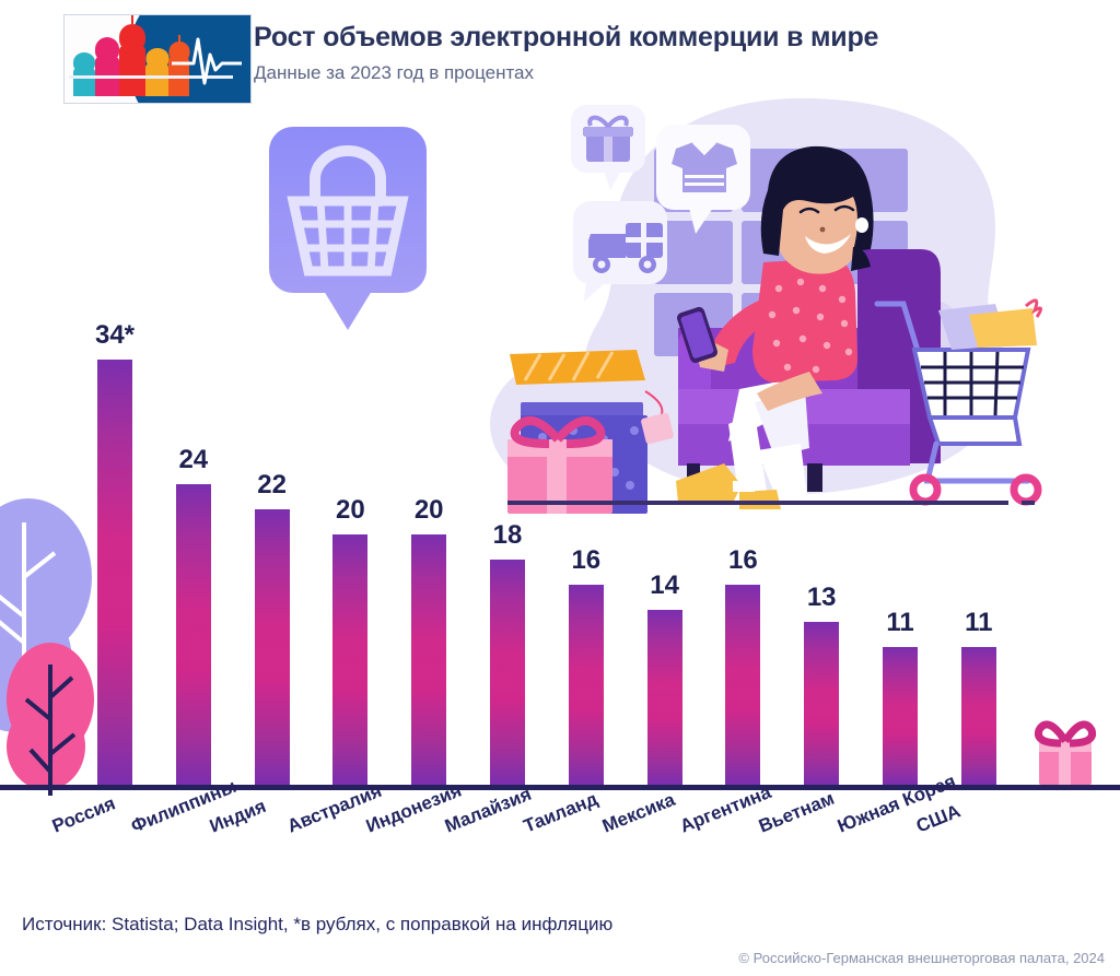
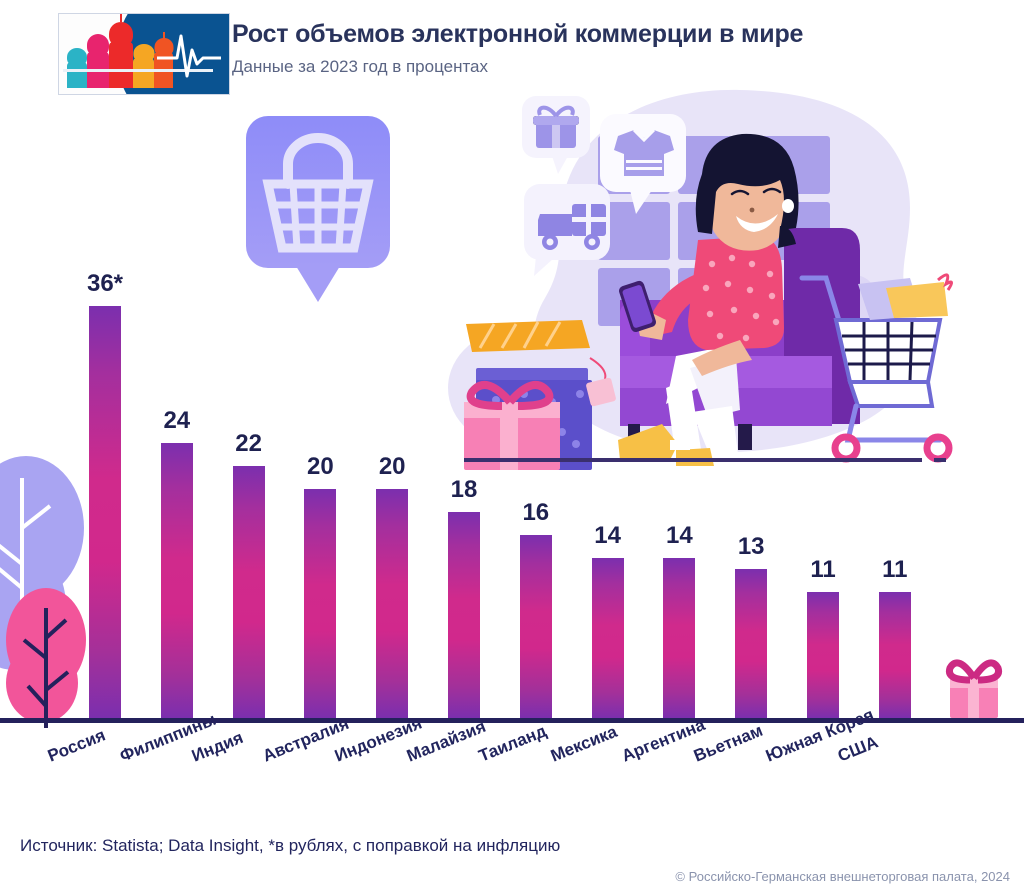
Россия: 34 -> 36
Аргентина: 16 -> 14
